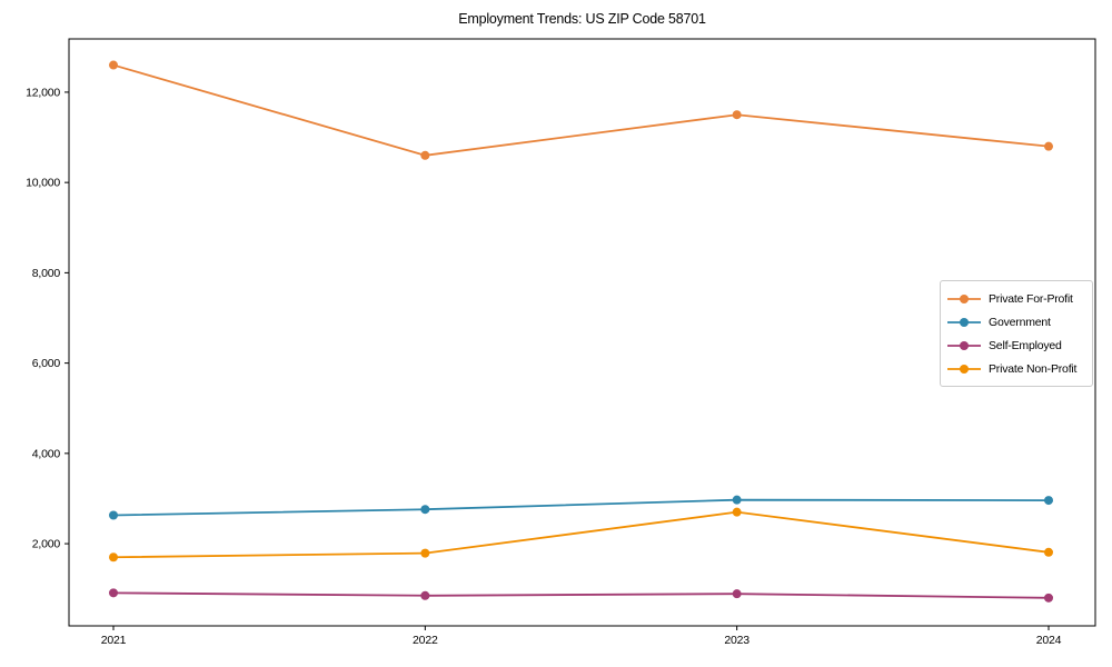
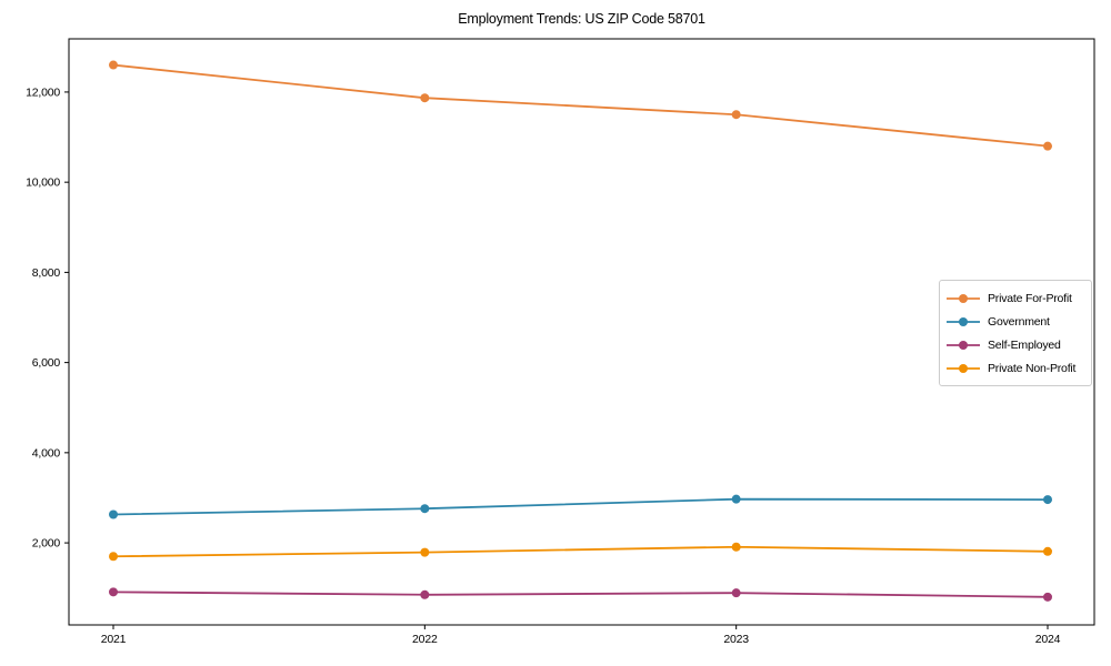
Private For-Profit/2022: 10600 -> 11900
Private Non-Profit/2023: 2700 -> 1900
